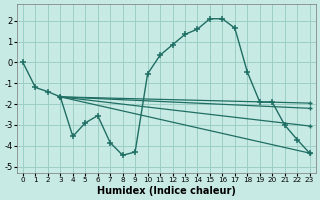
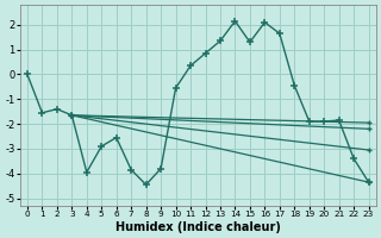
1: -1.20 -> -1.55
4: -3.55 -> -3.95
9: -4.30 -> -3.80
14: 1.60 -> 2.15
15: 2.10 -> 1.30
21: -3.00 -> -1.85
22: -3.70 -> -3.40
